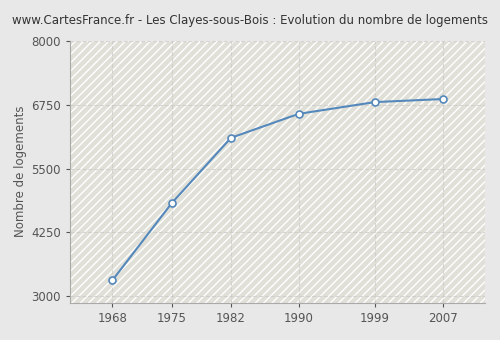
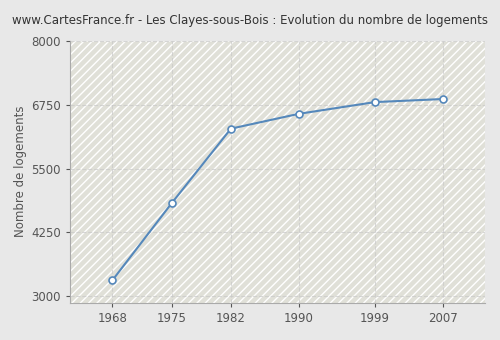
1982: 6100 -> 6280
